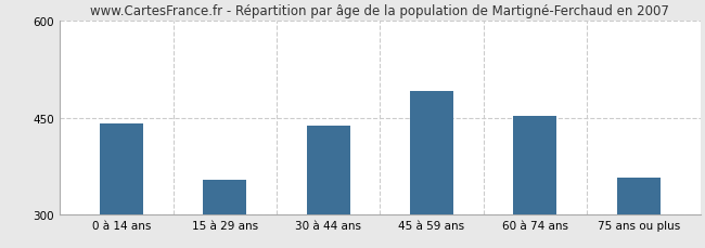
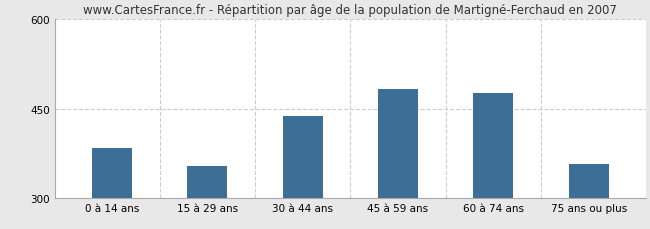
0 à 14 ans: 441 -> 384
45 à 59 ans: 491 -> 482
60 à 74 ans: 453 -> 476
